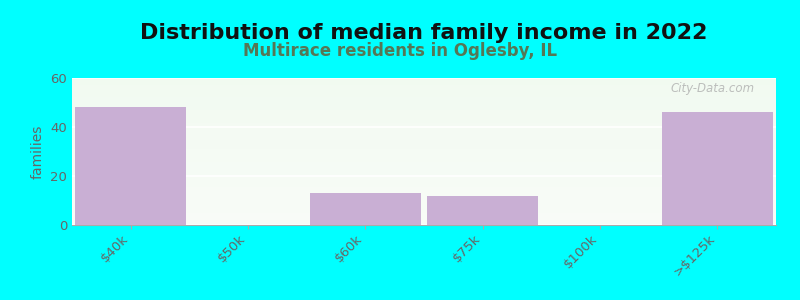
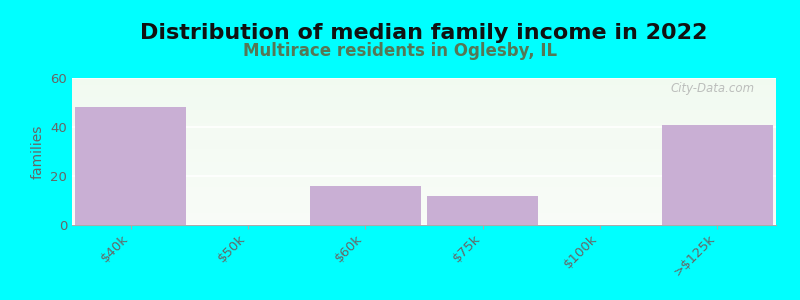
$60k: 13 -> 16
>$125k: 46 -> 41
